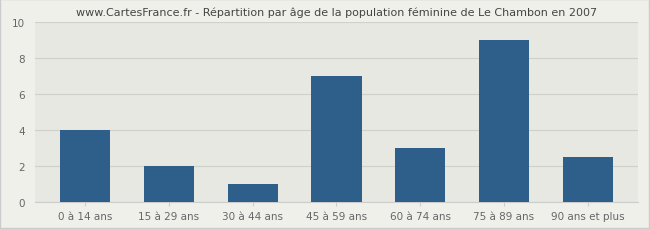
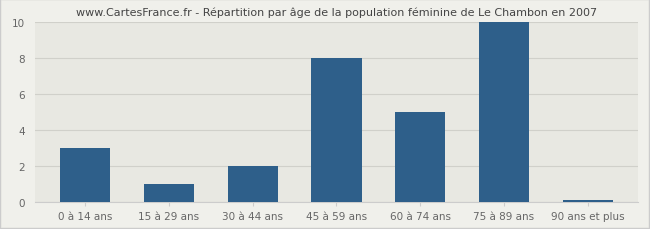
0 à 14 ans: 4.0 -> 3.0
15 à 29 ans: 2.0 -> 1.0
30 à 44 ans: 1.0 -> 2.0
45 à 59 ans: 7.0 -> 8.0
60 à 74 ans: 3.0 -> 5.0
75 à 89 ans: 9.0 -> 10.0
90 ans et plus: 2.5 -> 0.1
